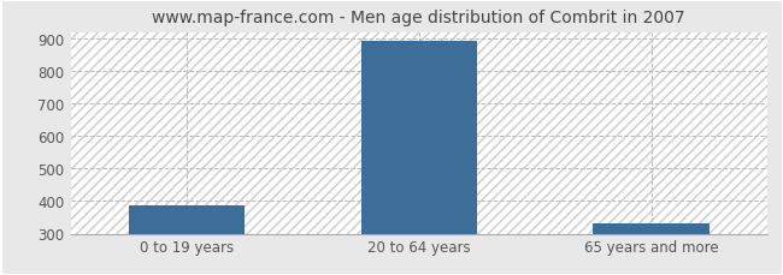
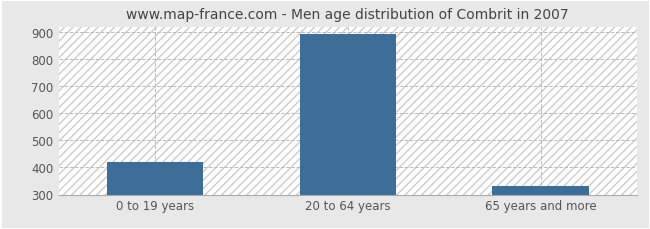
0 to 19 years: 385 -> 420
